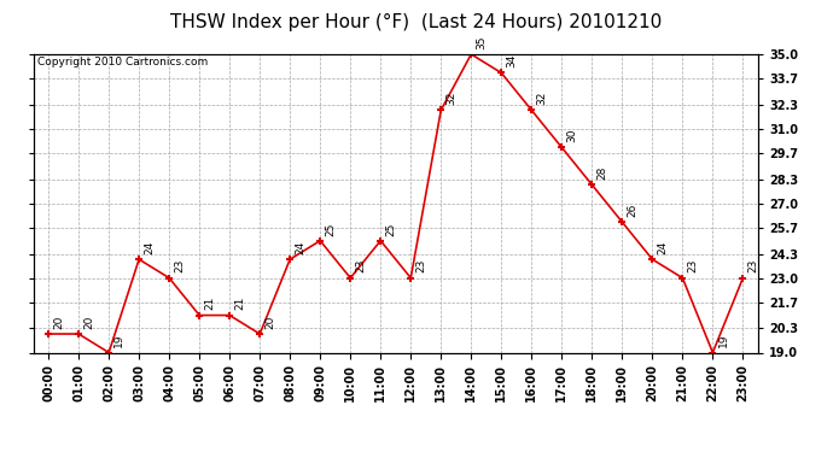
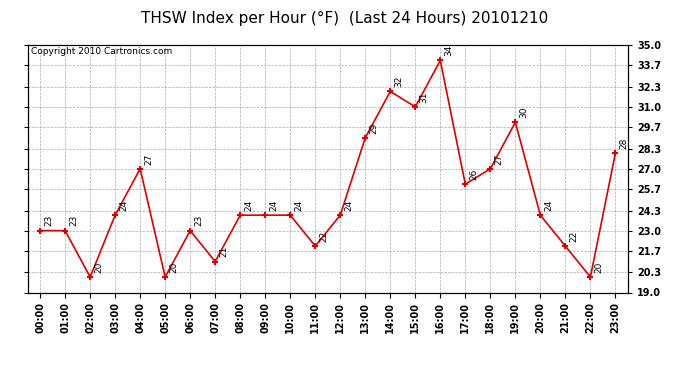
00:00: 20 -> 23
01:00: 20 -> 23
02:00: 19 -> 20
04:00: 23 -> 27
05:00: 21 -> 20
06:00: 21 -> 23
07:00: 20 -> 21
09:00: 25 -> 24
10:00: 23 -> 24
11:00: 25 -> 22
12:00: 23 -> 24
13:00: 32 -> 29
14:00: 35 -> 32
15:00: 34 -> 31
16:00: 32 -> 34
17:00: 30 -> 26
18:00: 28 -> 27
19:00: 26 -> 30
21:00: 23 -> 22
22:00: 19 -> 20
23:00: 23 -> 28
